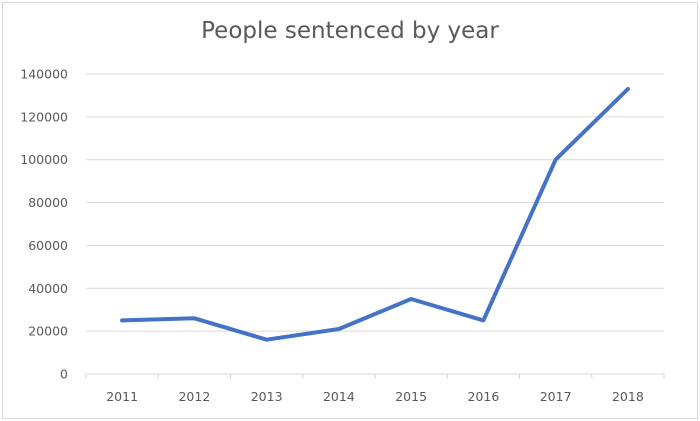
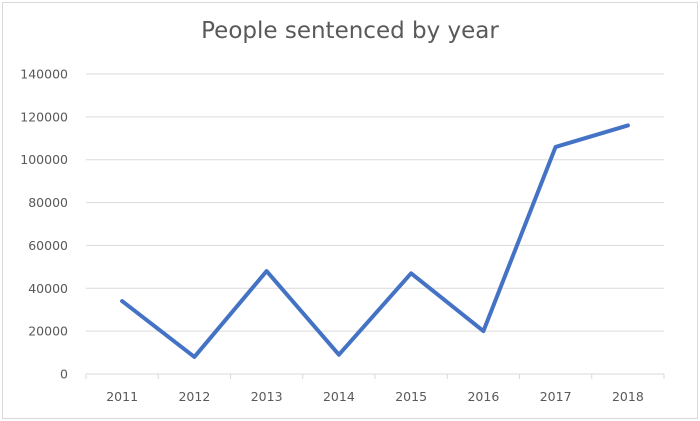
2011: 25000 -> 34000
2012: 26000 -> 8000
2013: 16000 -> 48000
2014: 21000 -> 9000
2015: 35000 -> 47000
2016: 25000 -> 20000
2017: 100000 -> 106000
2018: 133000 -> 116000
